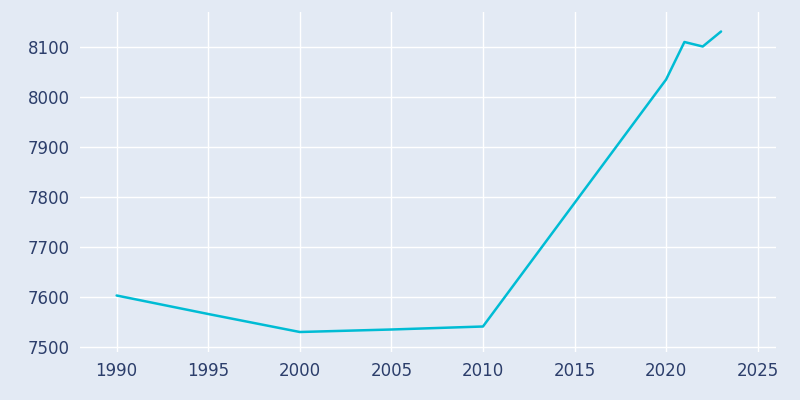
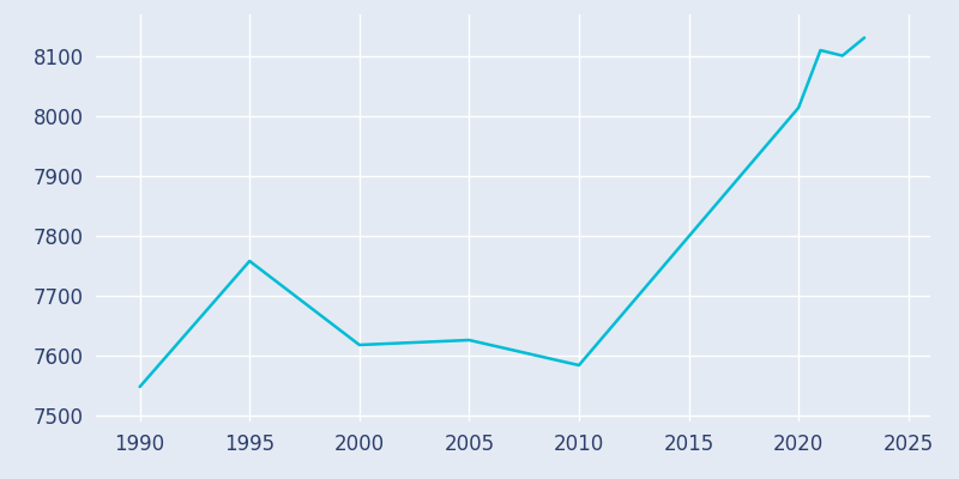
1990: 7603 -> 7548
1995: 7566 -> 7758
2000: 7530 -> 7618
2005: 7535 -> 7626
2010: 7541 -> 7584
2020: 8035 -> 8014
